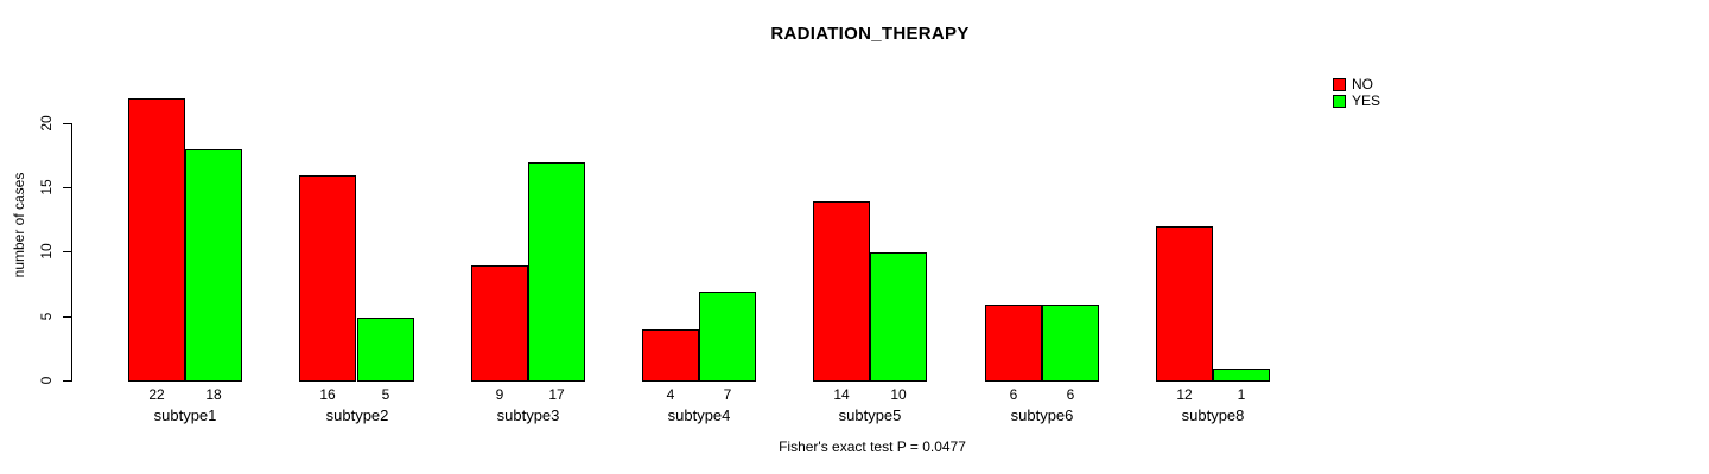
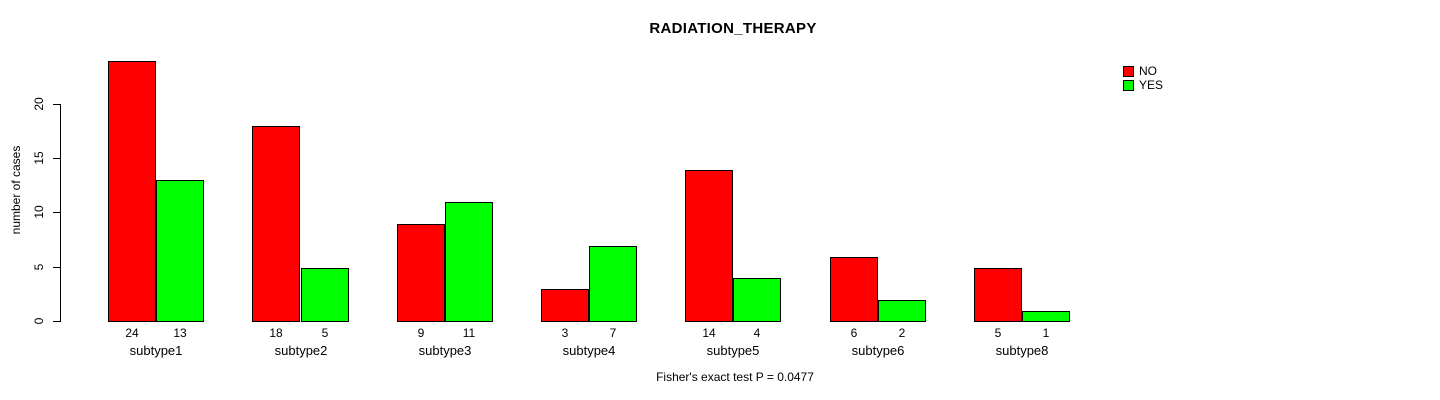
NO/subtype1: 22 -> 24
YES/subtype1: 18 -> 13
NO/subtype2: 16 -> 18
YES/subtype3: 17 -> 11
NO/subtype4: 4 -> 3
YES/subtype5: 10 -> 4
YES/subtype6: 6 -> 2
NO/subtype8: 12 -> 5
